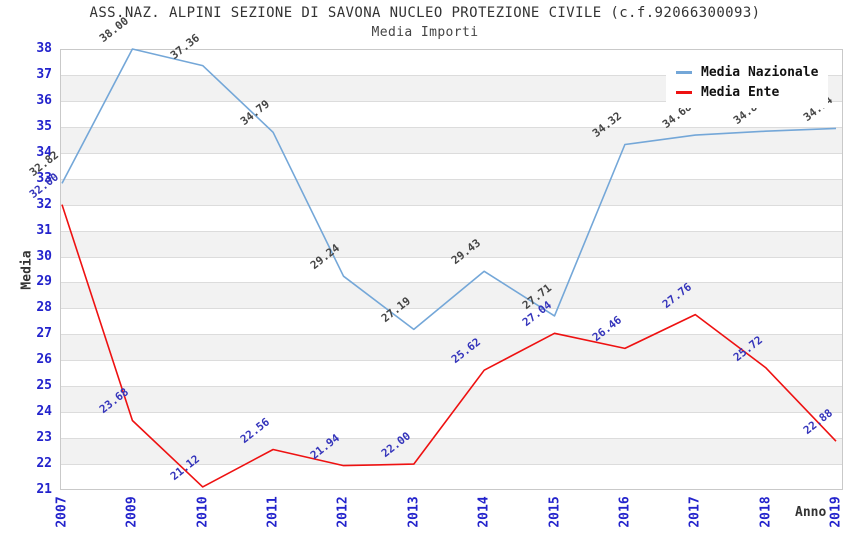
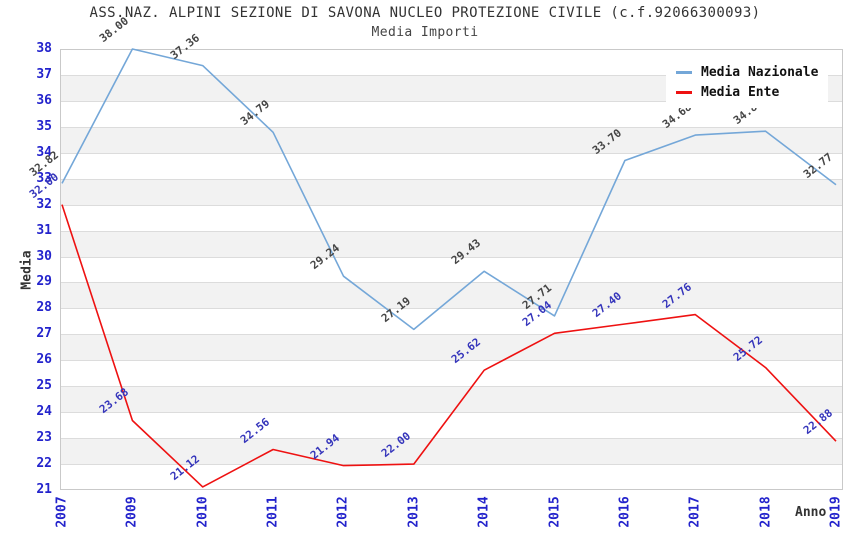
Media Nazionale/2016: 34.32 -> 33.70
Media Ente/2016: 26.46 -> 27.40
Media Nazionale/2019: 34.94 -> 32.77
